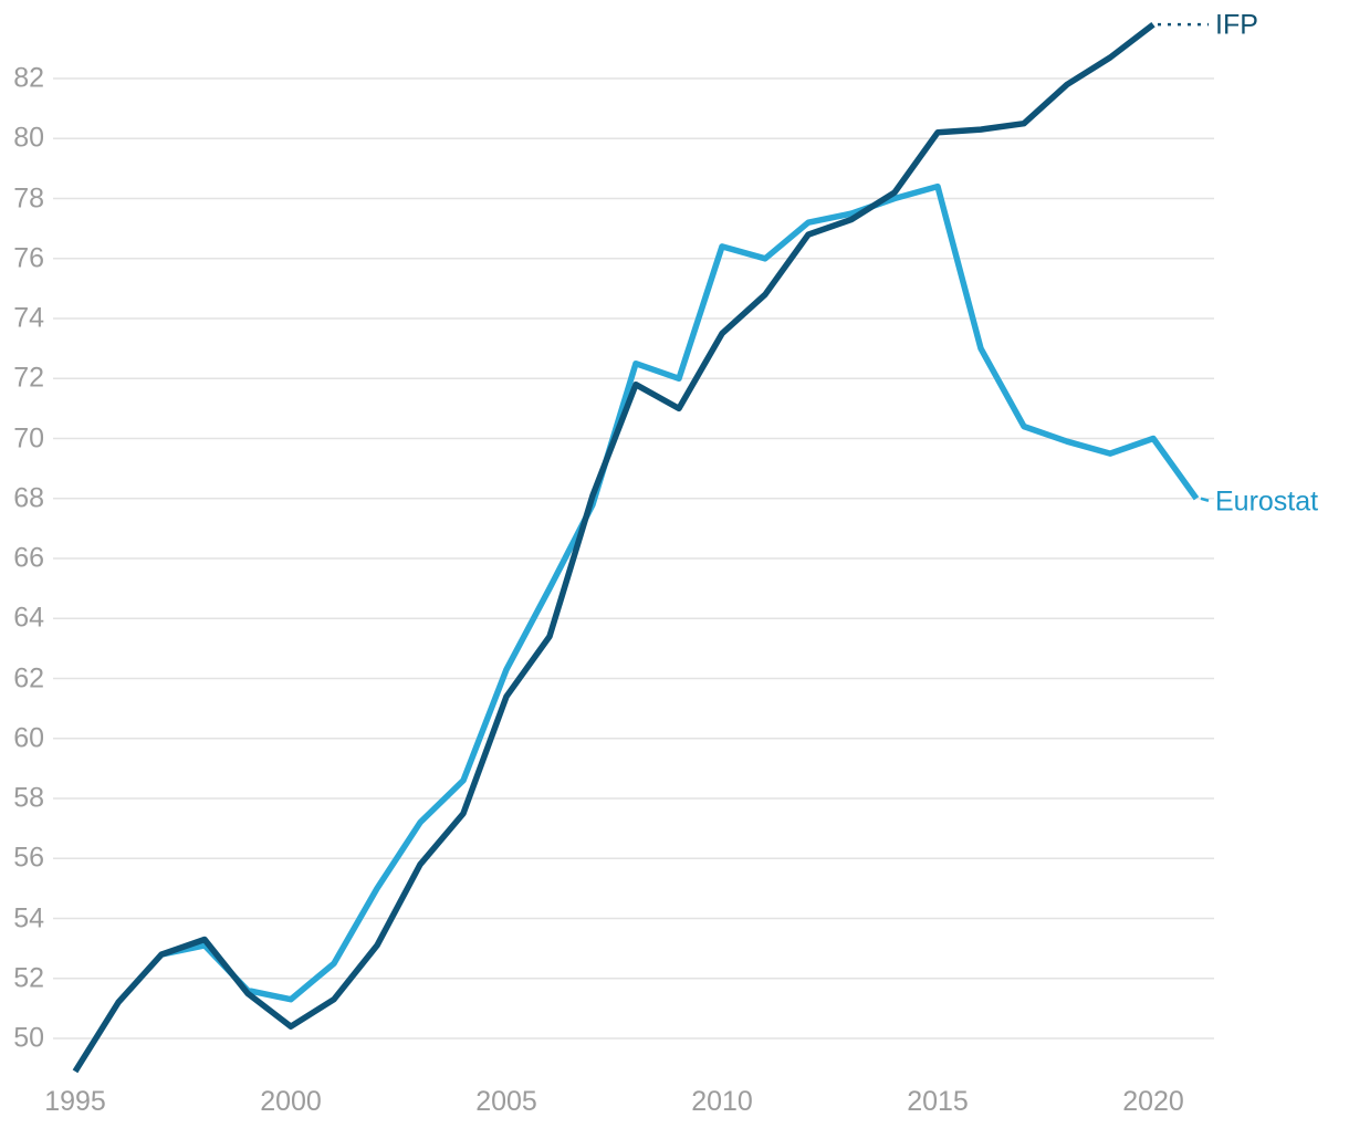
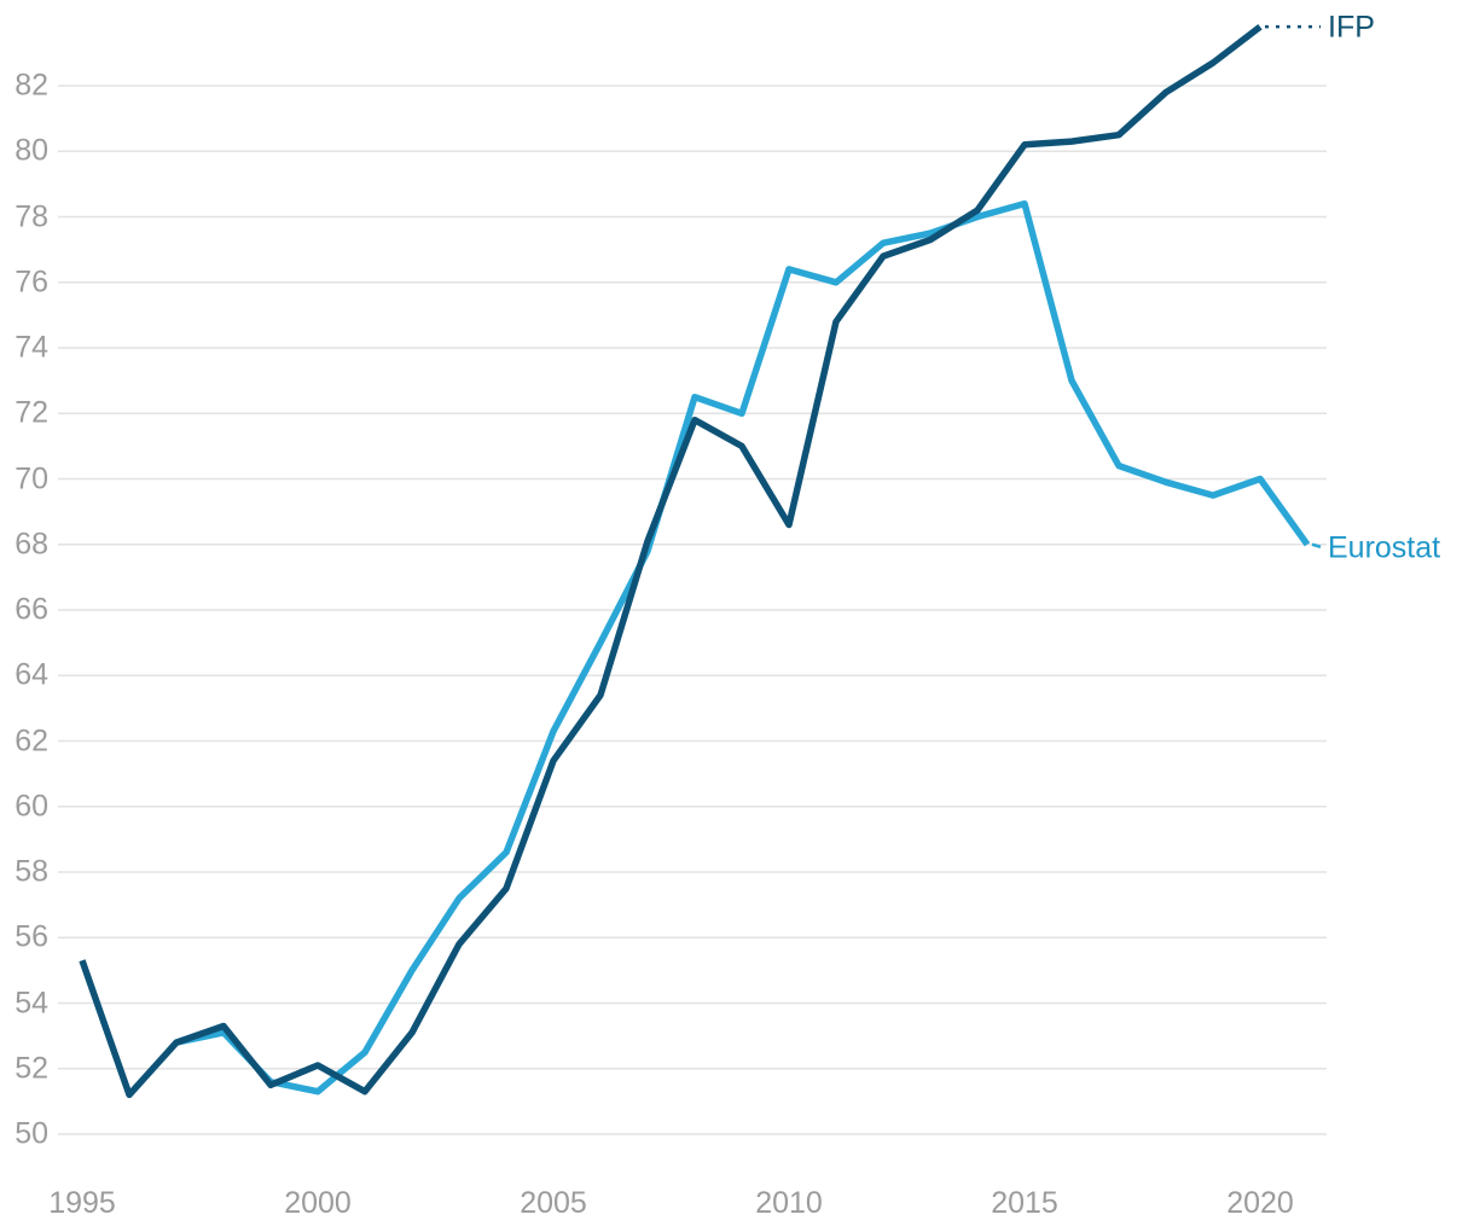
IFP/1995: 48.9 -> 55.3
IFP/2000: 50.4 -> 52.1
IFP/2010: 73.5 -> 68.6
